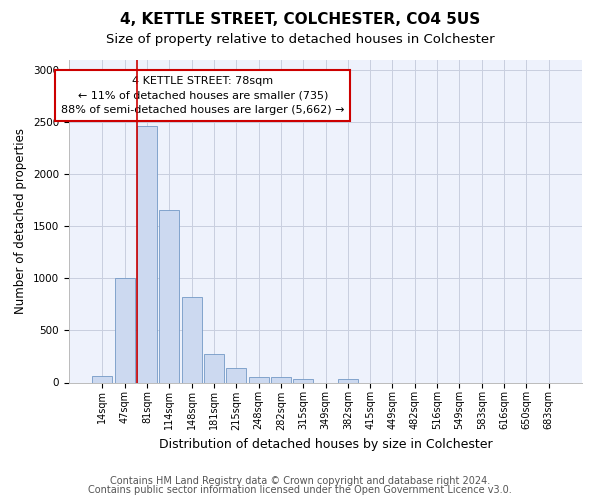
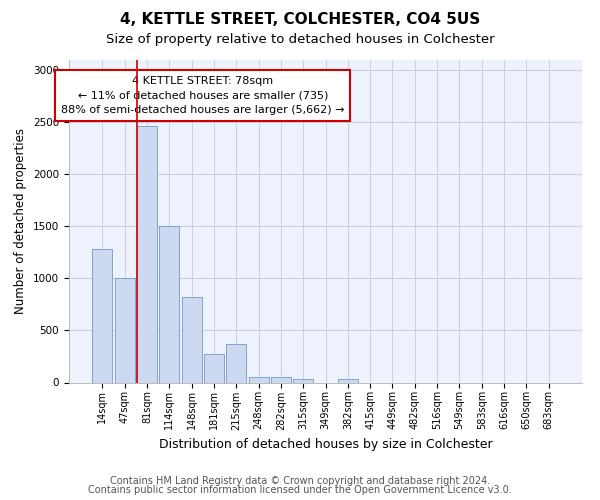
14sqm: 60 -> 1280
114sqm: 1660 -> 1500
215sqm: 140 -> 370
